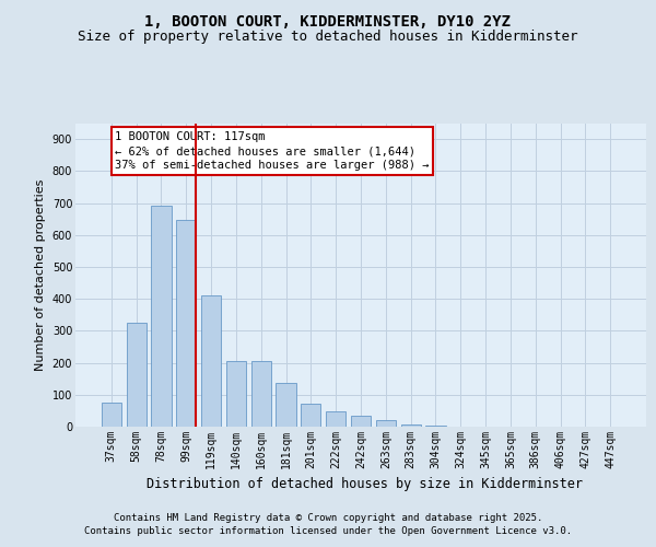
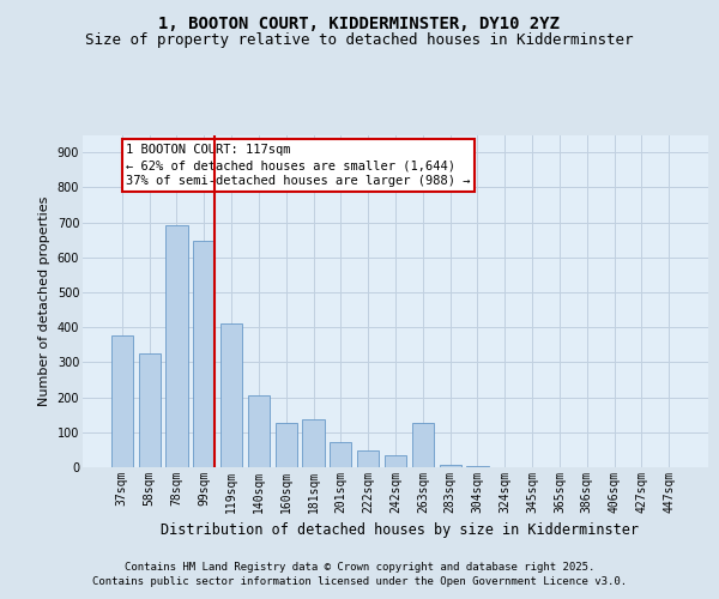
37sqm: 75 -> 375
160sqm: 207 -> 125
263sqm: 20 -> 125
